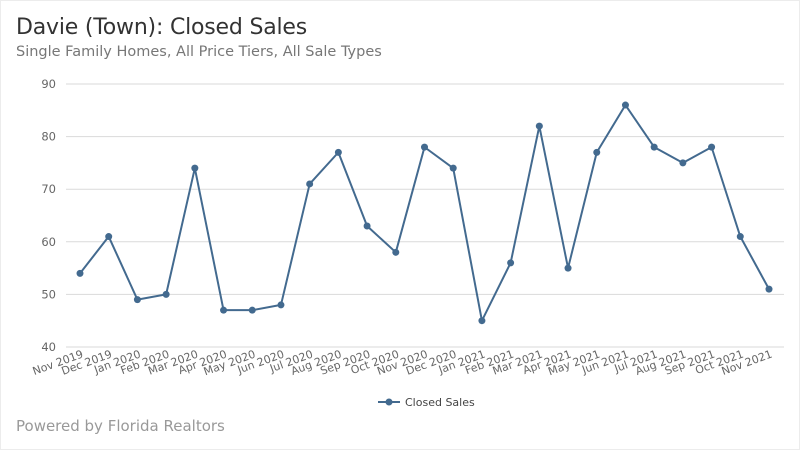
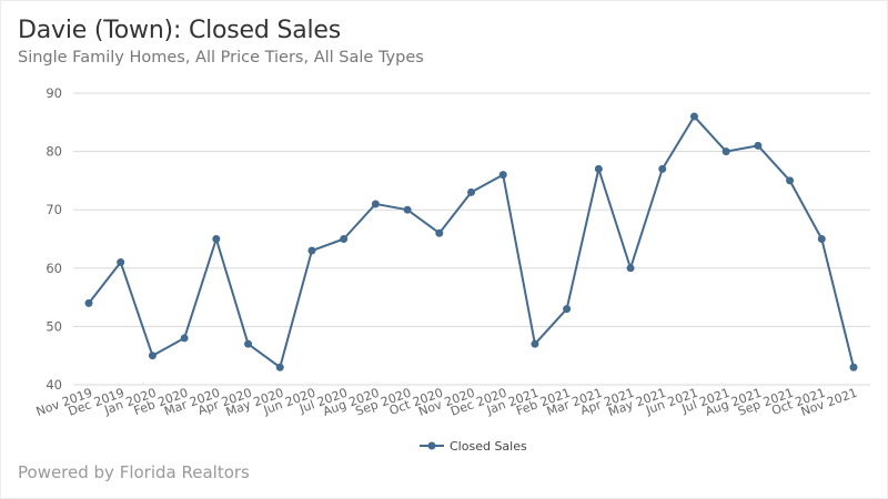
Jan 2020: 49 -> 45
Feb 2020: 50 -> 48
Mar 2020: 74 -> 65
May 2020: 47 -> 43
Jun 2020: 48 -> 63
Jul 2020: 71 -> 65
Aug 2020: 77 -> 71
Sep 2020: 63 -> 70
Oct 2020: 58 -> 66
Nov 2020: 78 -> 73
Dec 2020: 74 -> 76
Jan 2021: 45 -> 47
Feb 2021: 56 -> 53
Mar 2021: 82 -> 77
Apr 2021: 55 -> 60
Jul 2021: 78 -> 80
Aug 2021: 75 -> 81
Sep 2021: 78 -> 75
Oct 2021: 61 -> 65
Nov 2021: 51 -> 43
